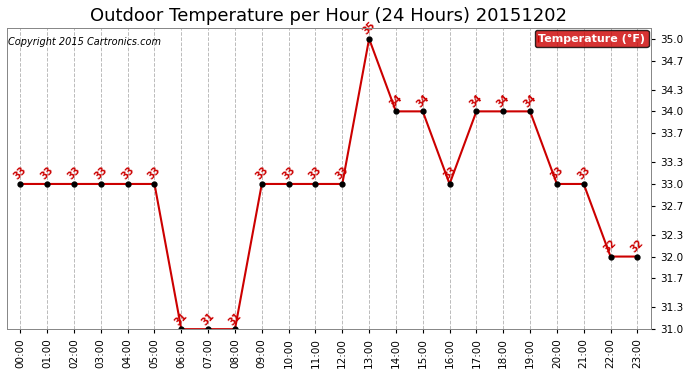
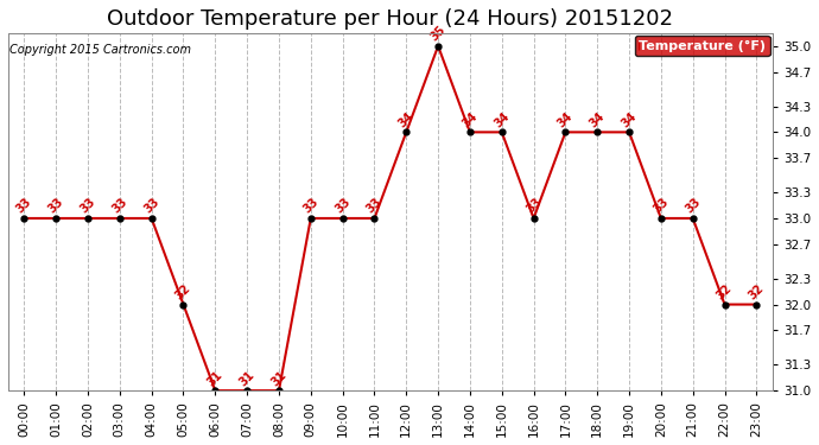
05:00: 33 -> 32
12:00: 33 -> 34
